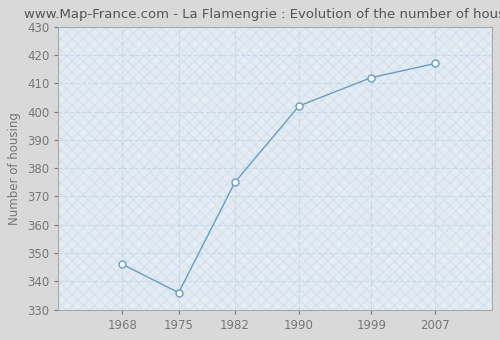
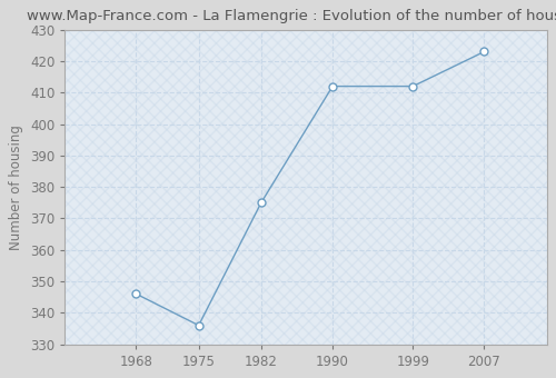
1990: 402 -> 412
2007: 417 -> 423
